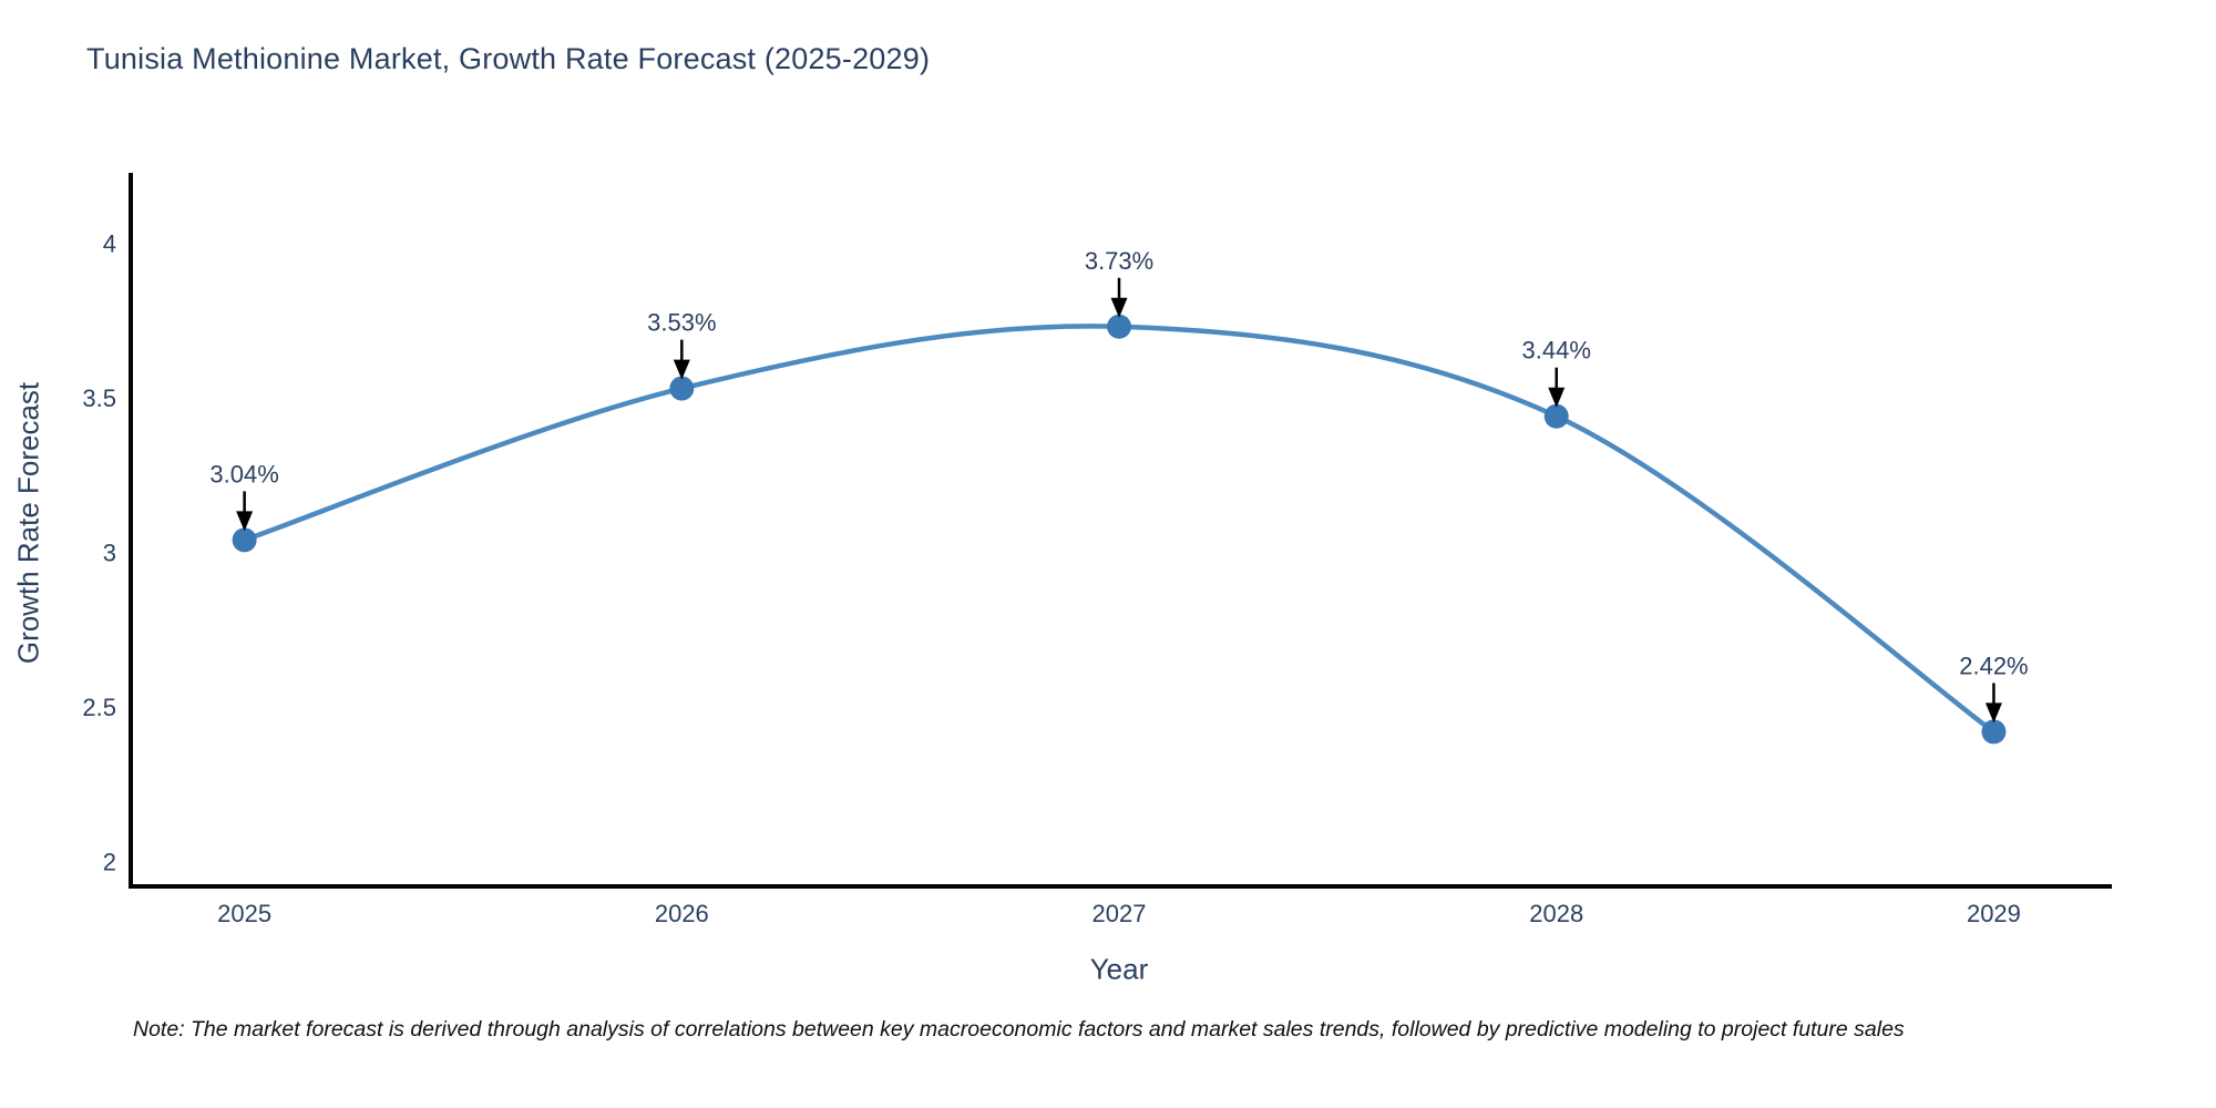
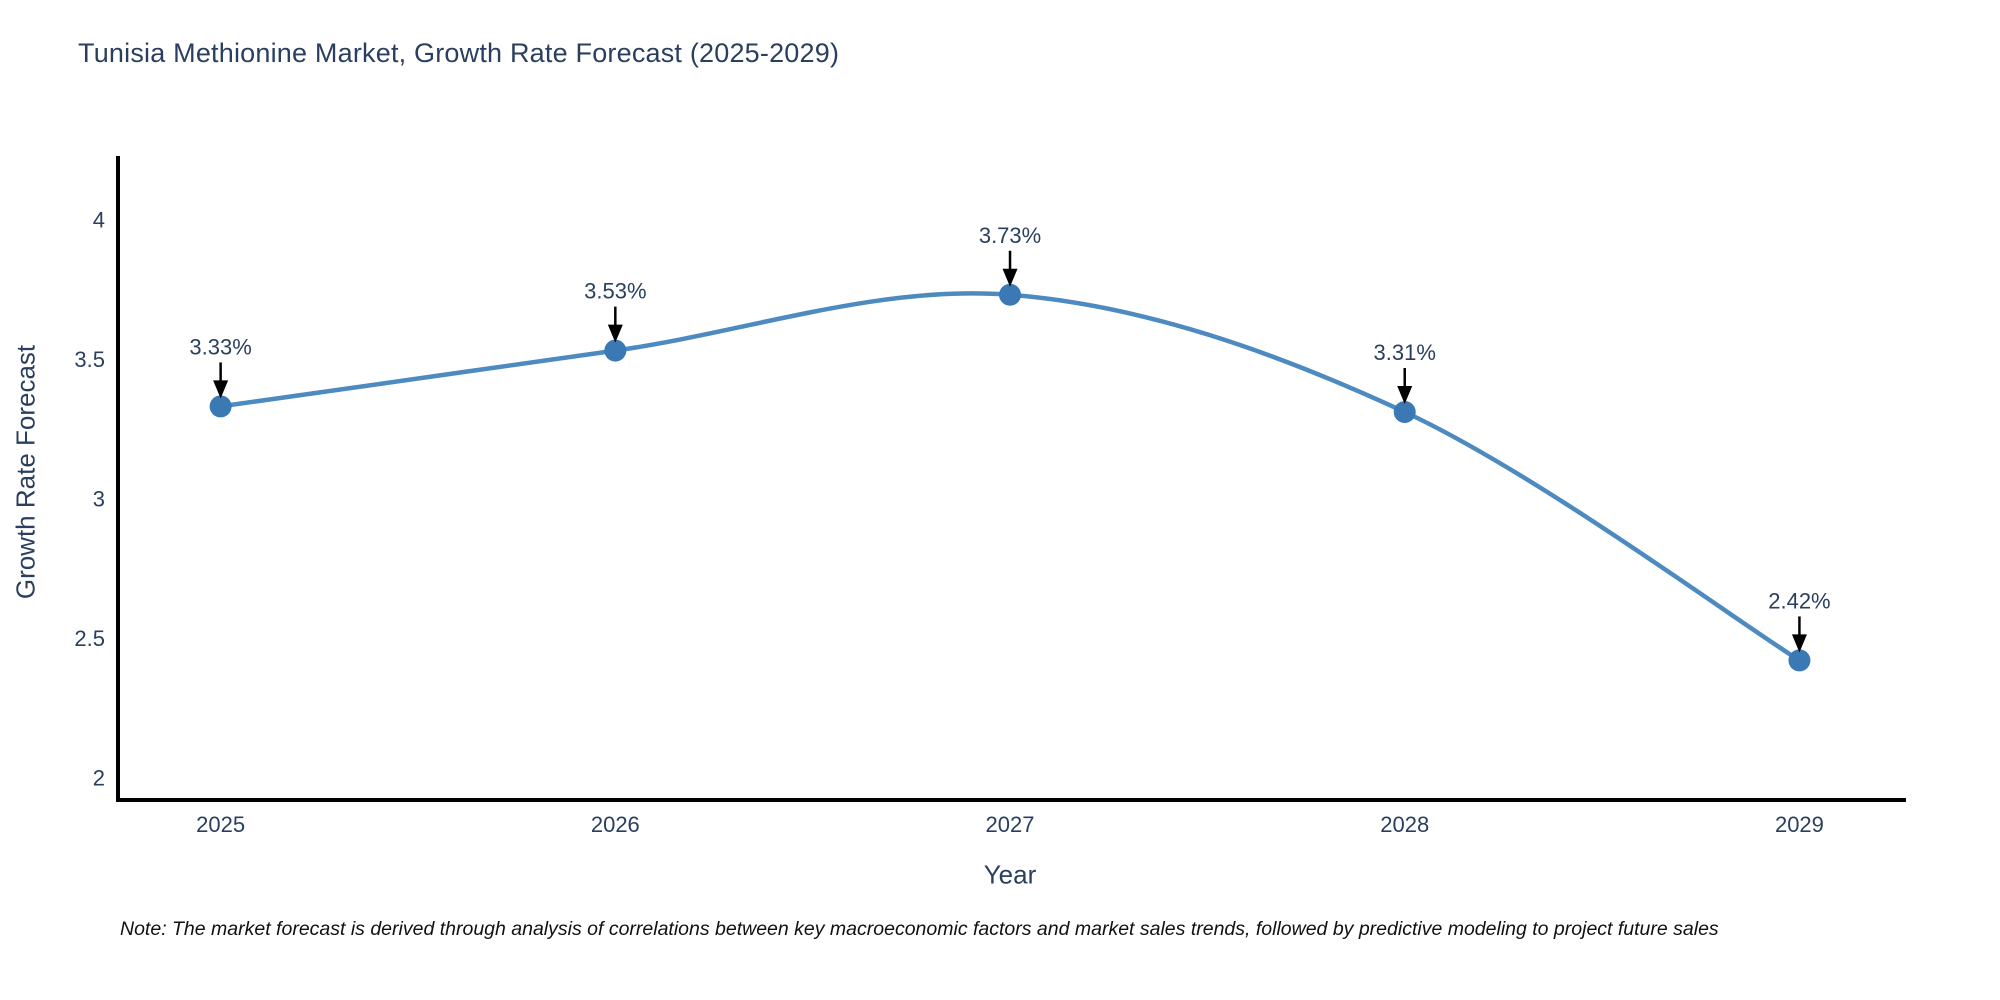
2025: 3.04% -> 3.33%
2028: 3.44% -> 3.31%
